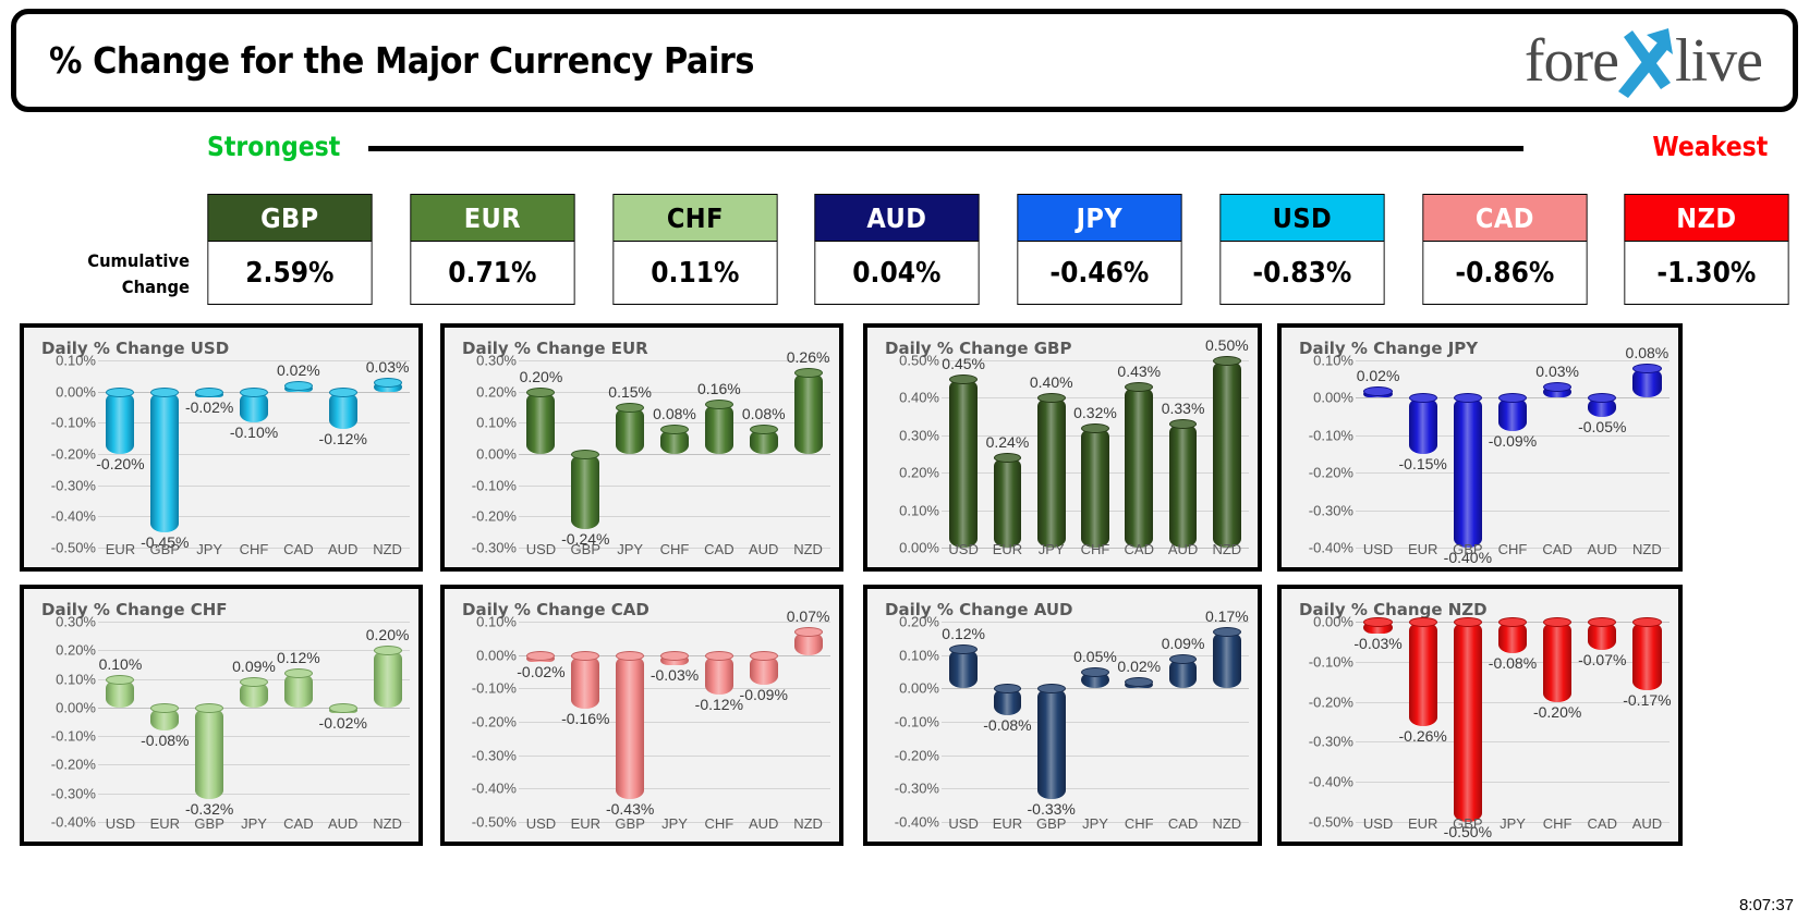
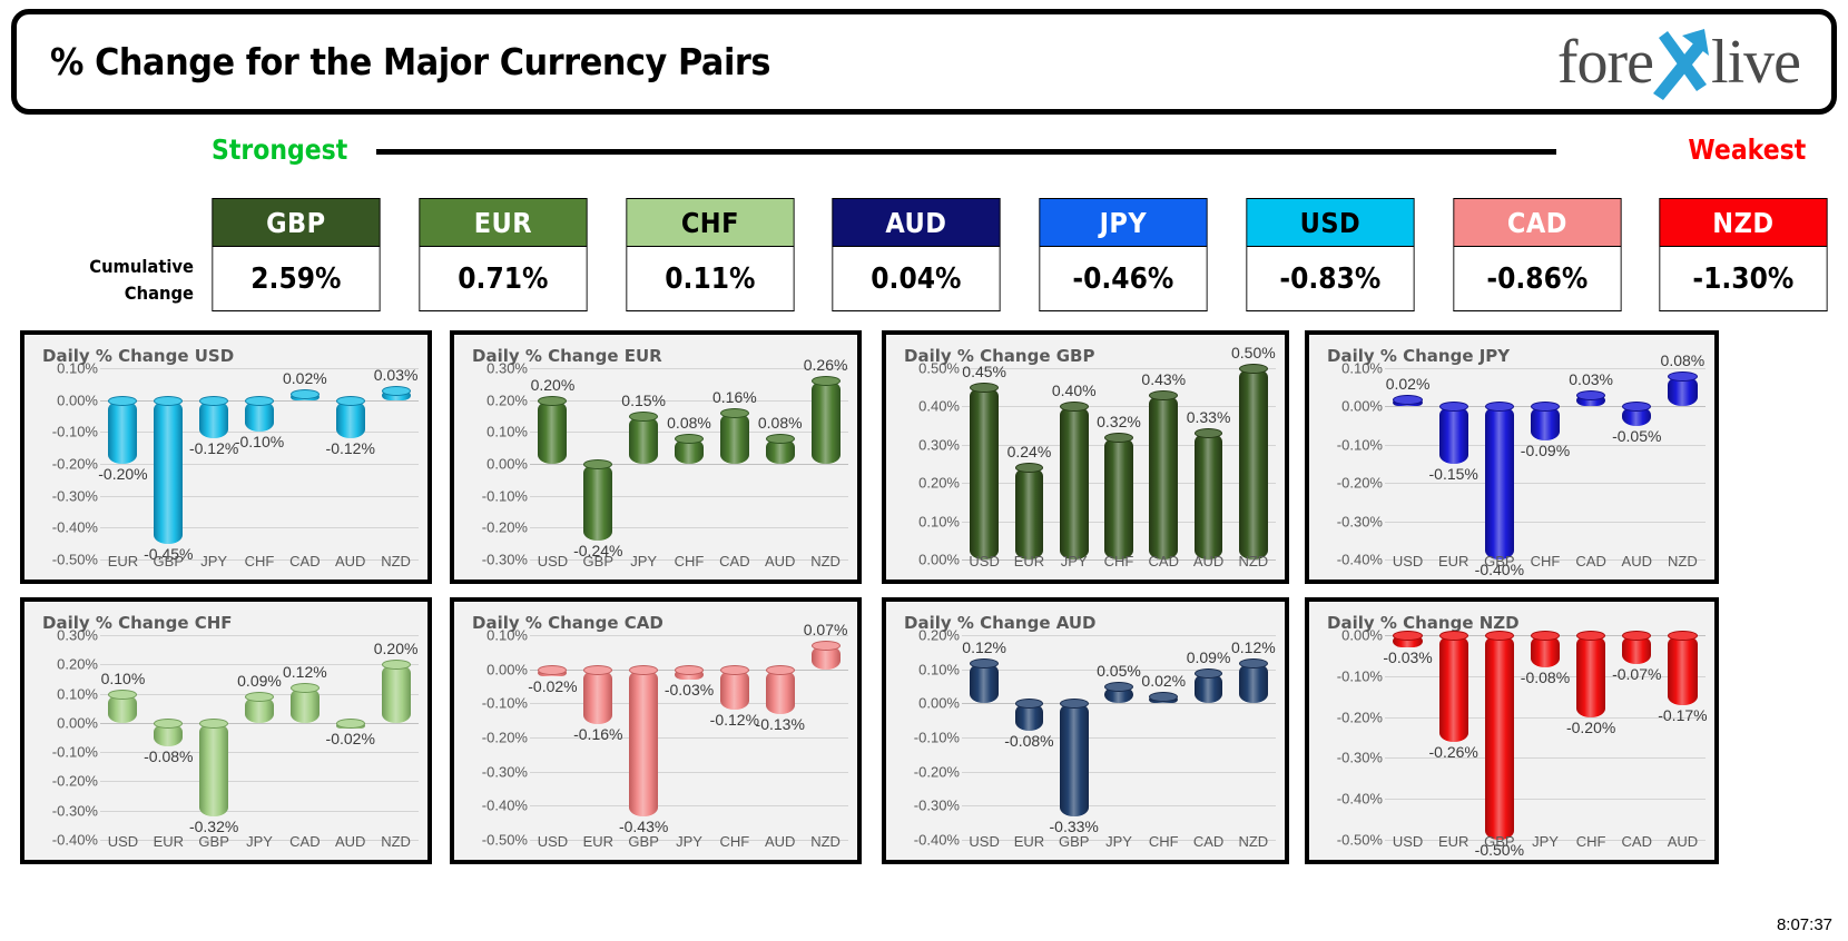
Daily % Change USD/JPY: -0.02% -> -0.12%
Daily % Change CAD/AUD: -0.09% -> -0.13%
Daily % Change AUD/NZD: 0.17% -> 0.12%
